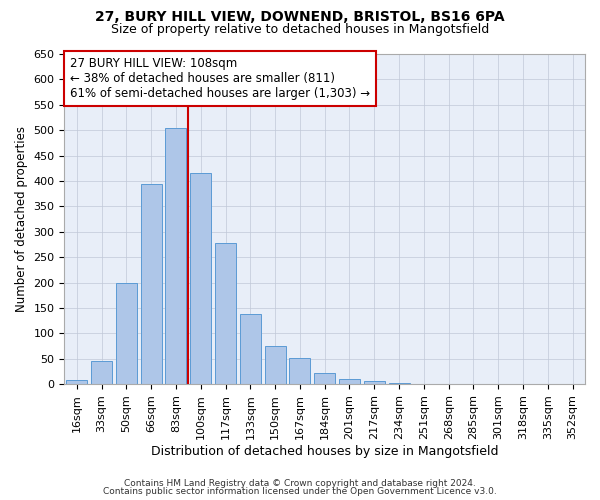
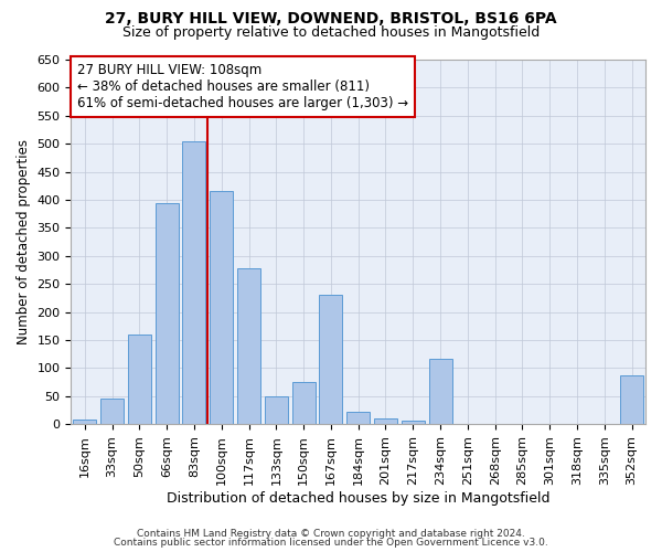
50sqm: 200 -> 160
133sqm: 138 -> 50
167sqm: 52 -> 230
234sqm: 3 -> 116
352sqm: 1 -> 88
